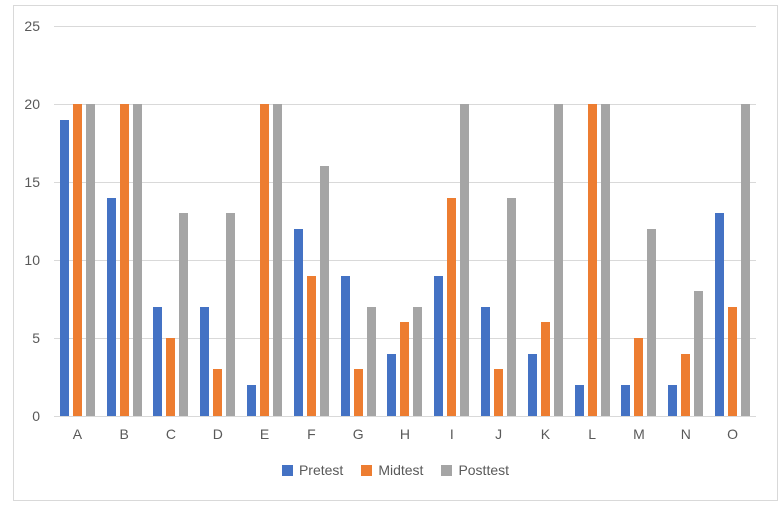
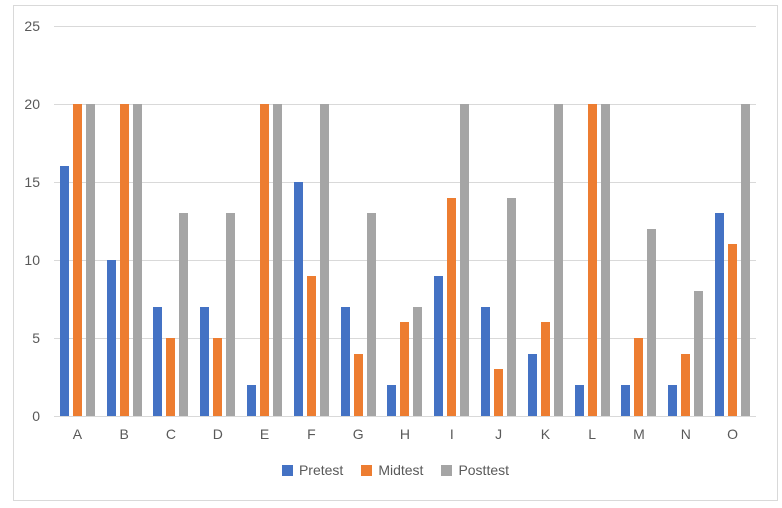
Pretest/A: 19 -> 16
Pretest/B: 14 -> 10
Midtest/D: 3 -> 5
Pretest/F: 12 -> 15
Posttest/F: 16 -> 20
Pretest/G: 9 -> 7
Midtest/G: 3 -> 4
Posttest/G: 7 -> 13
Pretest/H: 4 -> 2
Midtest/O: 7 -> 11
